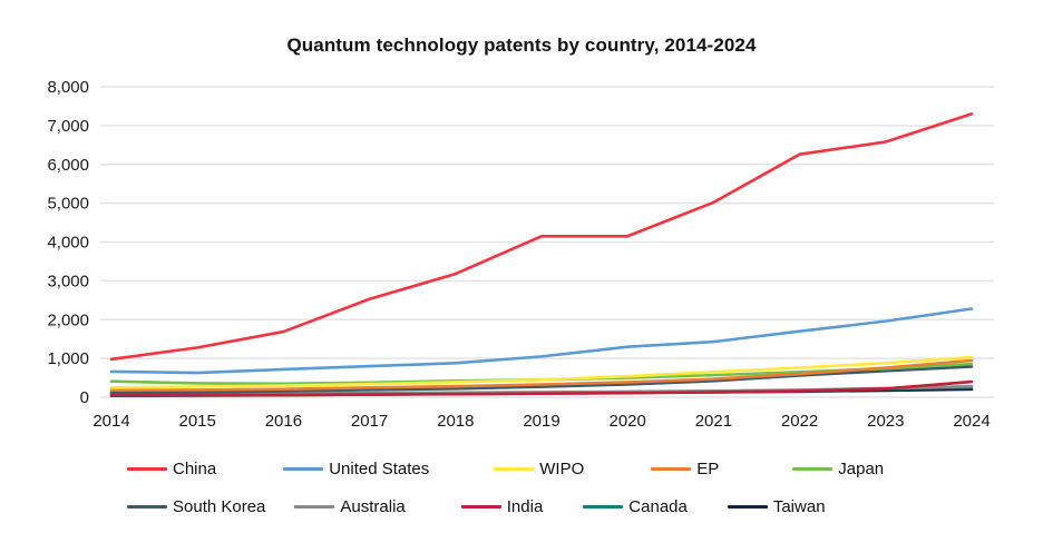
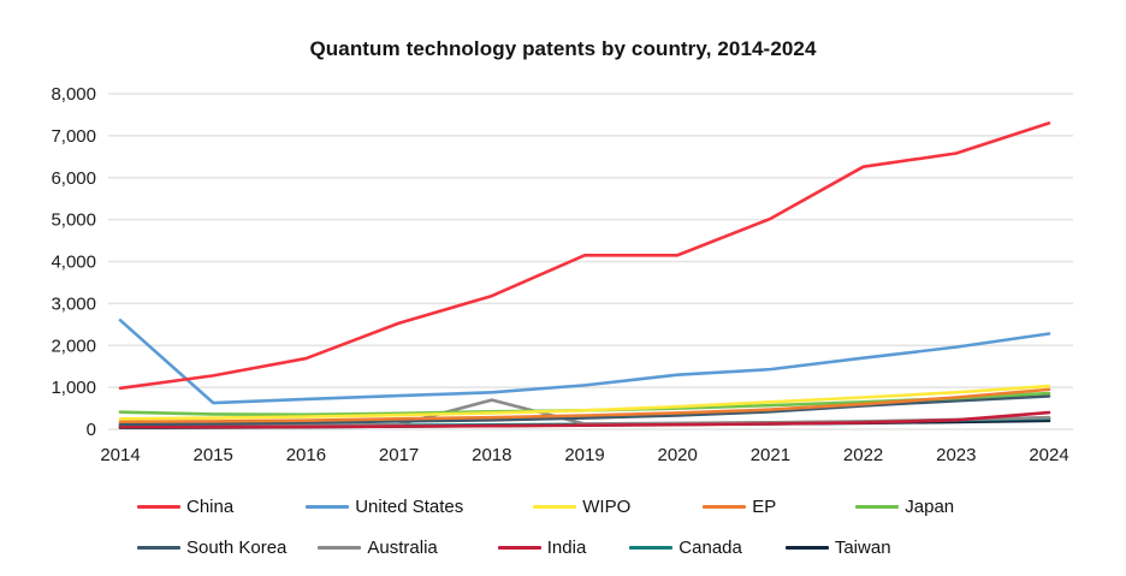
United States/2014: 700 -> 2600
Australia/2018: 100 -> 700
